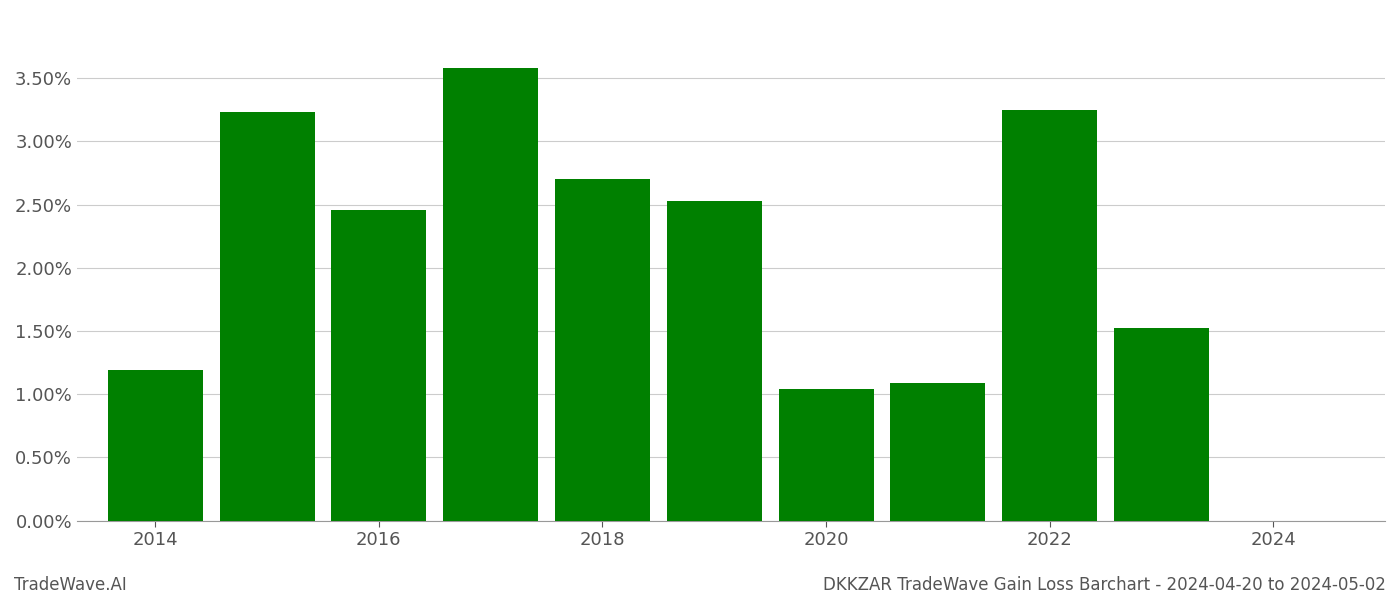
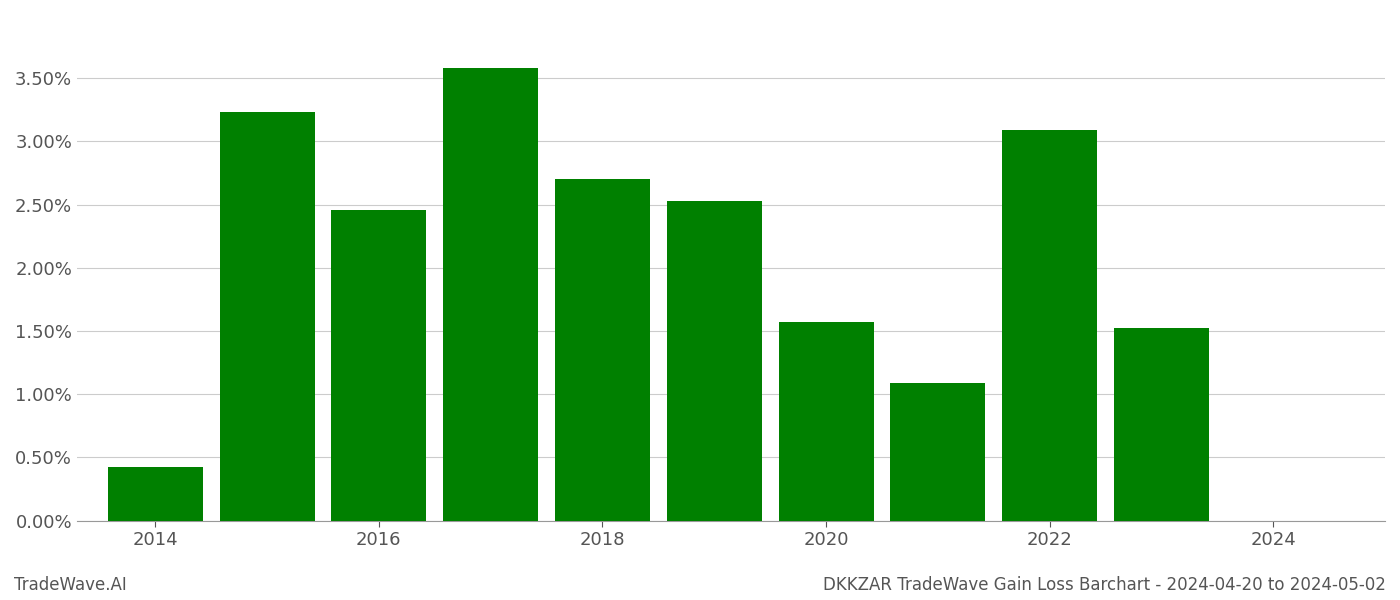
2014: 1.19% -> 0.42%
2020: 1.04% -> 1.57%
2022: 3.25% -> 3.09%
